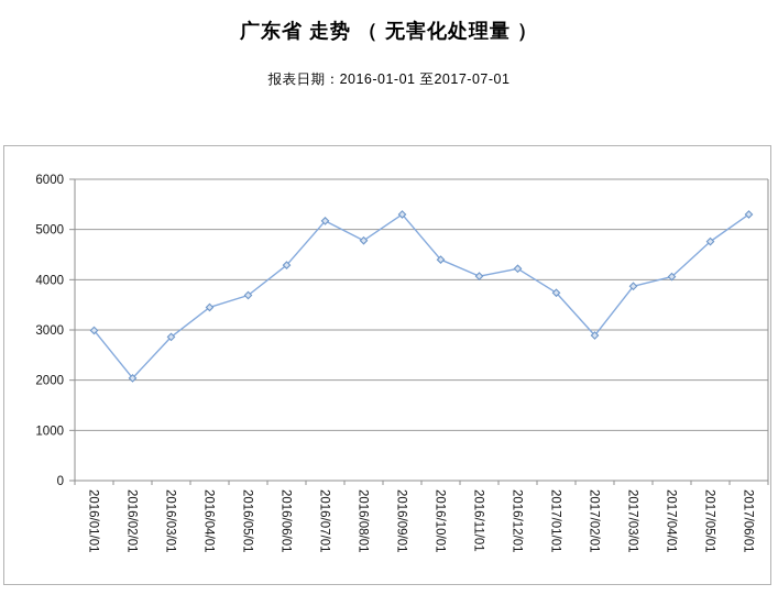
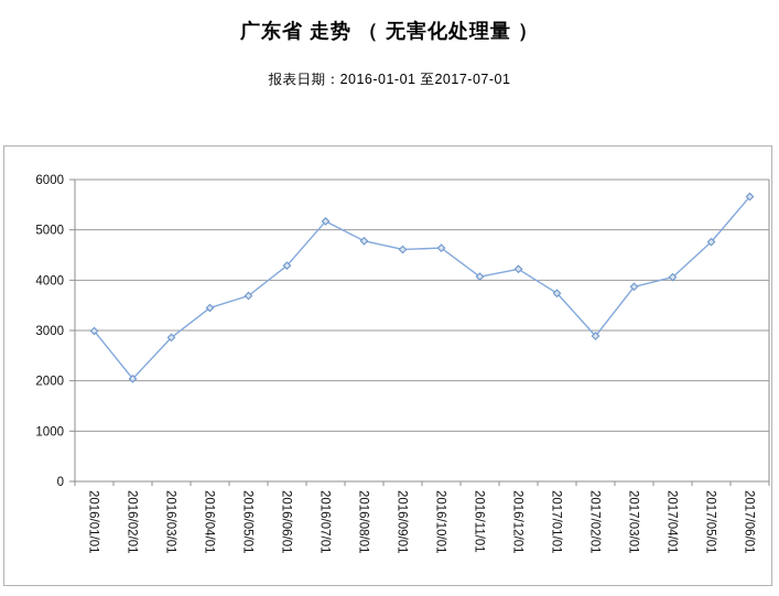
2016/09/01: 5300 -> 4600
2016/10/01: 4400 -> 4600
2017/06/01: 5300 -> 5700
